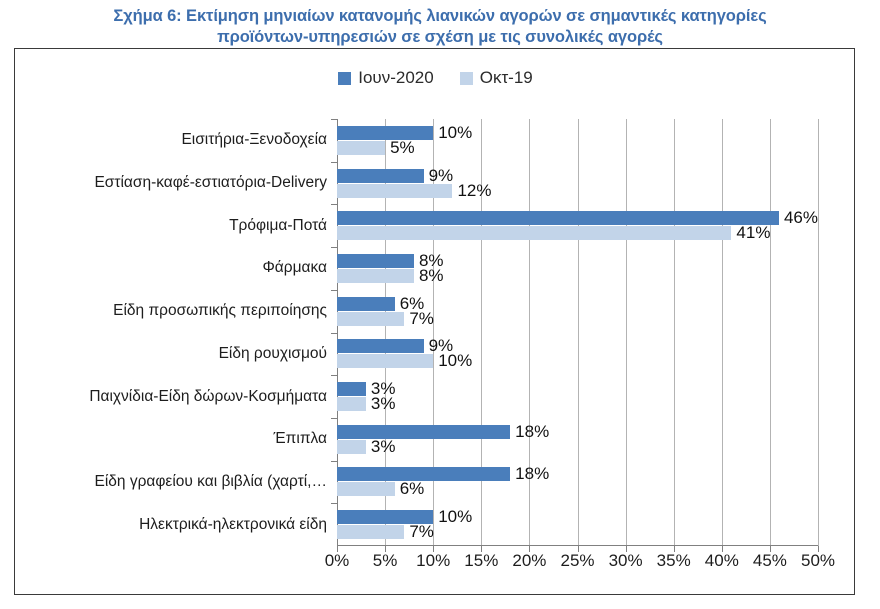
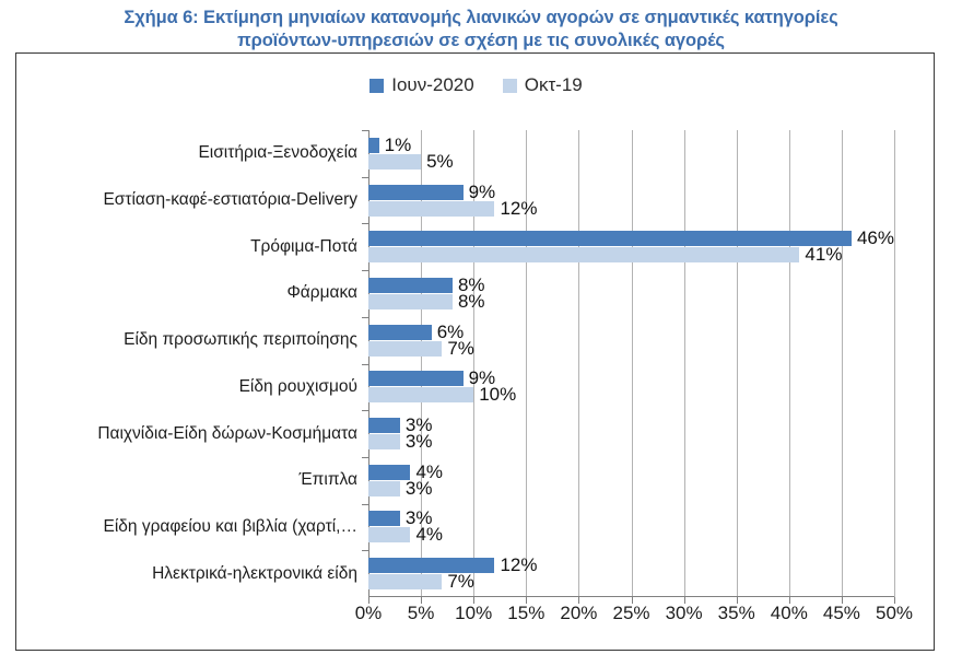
Ιουν-2020/Εισιτήρια-Ξενοδοχεία: 10% -> 1%
Ιουν-2020/Έπιπλα: 18% -> 4%
Ιουν-2020/Είδη γραφείου και βιβλία (χαρτί,…: 18% -> 3%
Οκτ-19/Είδη γραφείου και βιβλία (χαρτί,…: 6% -> 4%
Ιουν-2020/Ηλεκτρικά-ηλεκτρονικά είδη: 10% -> 12%
